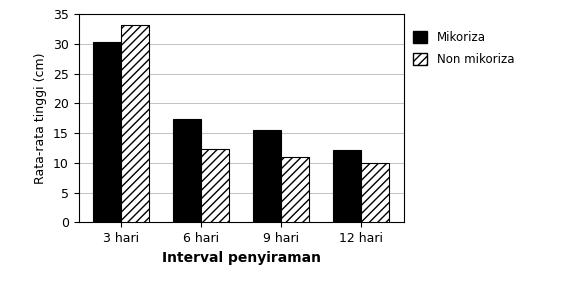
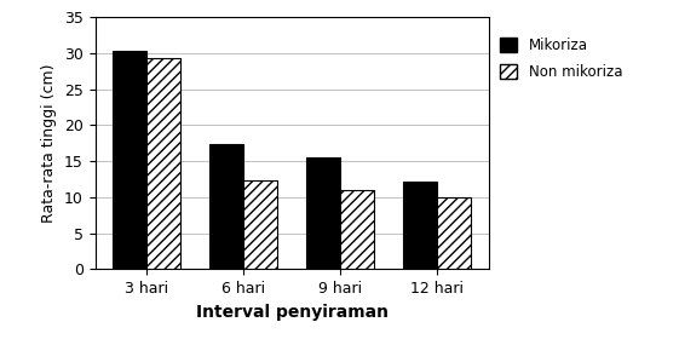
Non mikoriza/3 hari: 33.2 -> 29.4
